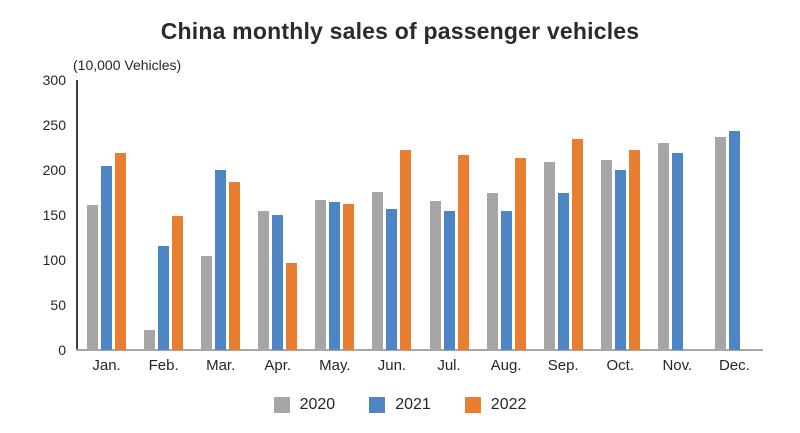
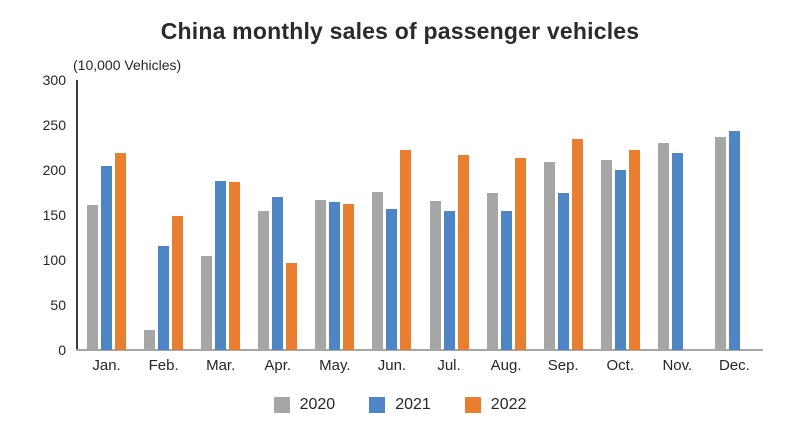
2021/Mar.: 200 -> 190
2021/Apr.: 150 -> 170
